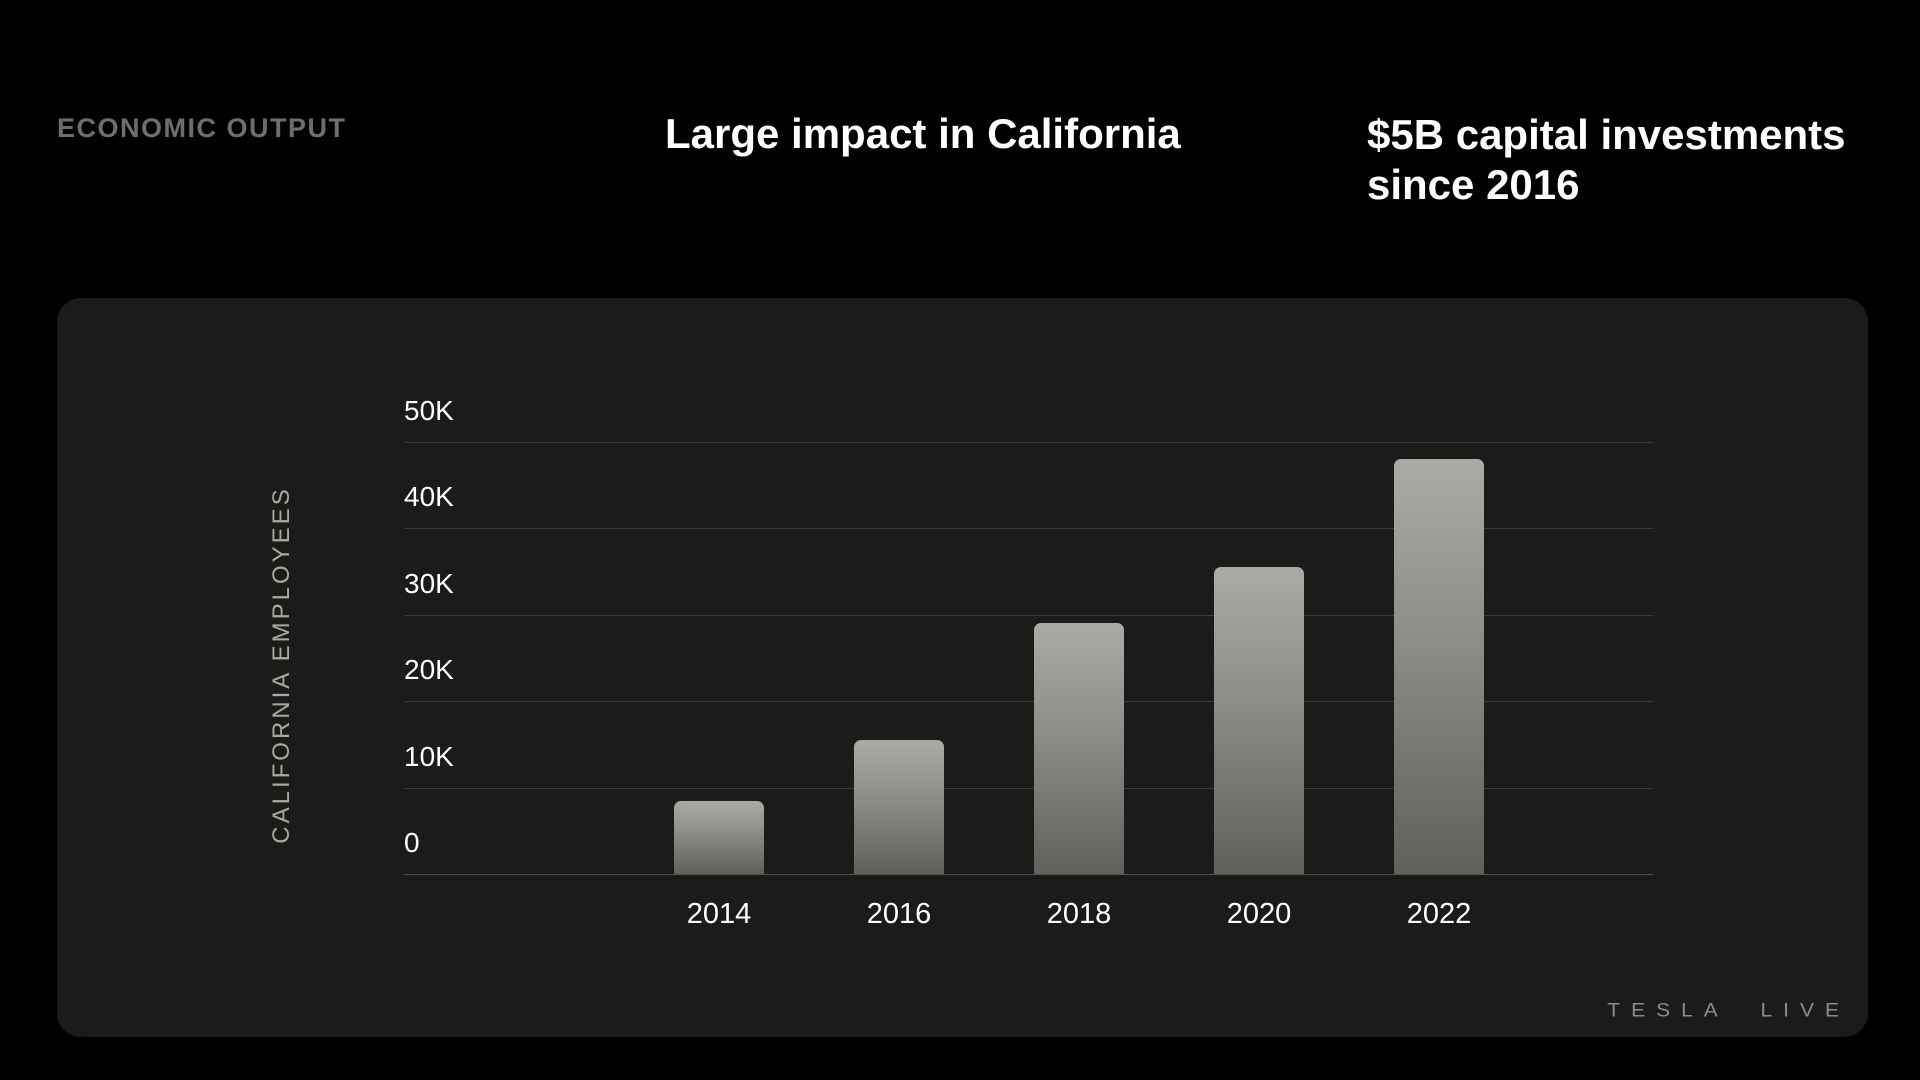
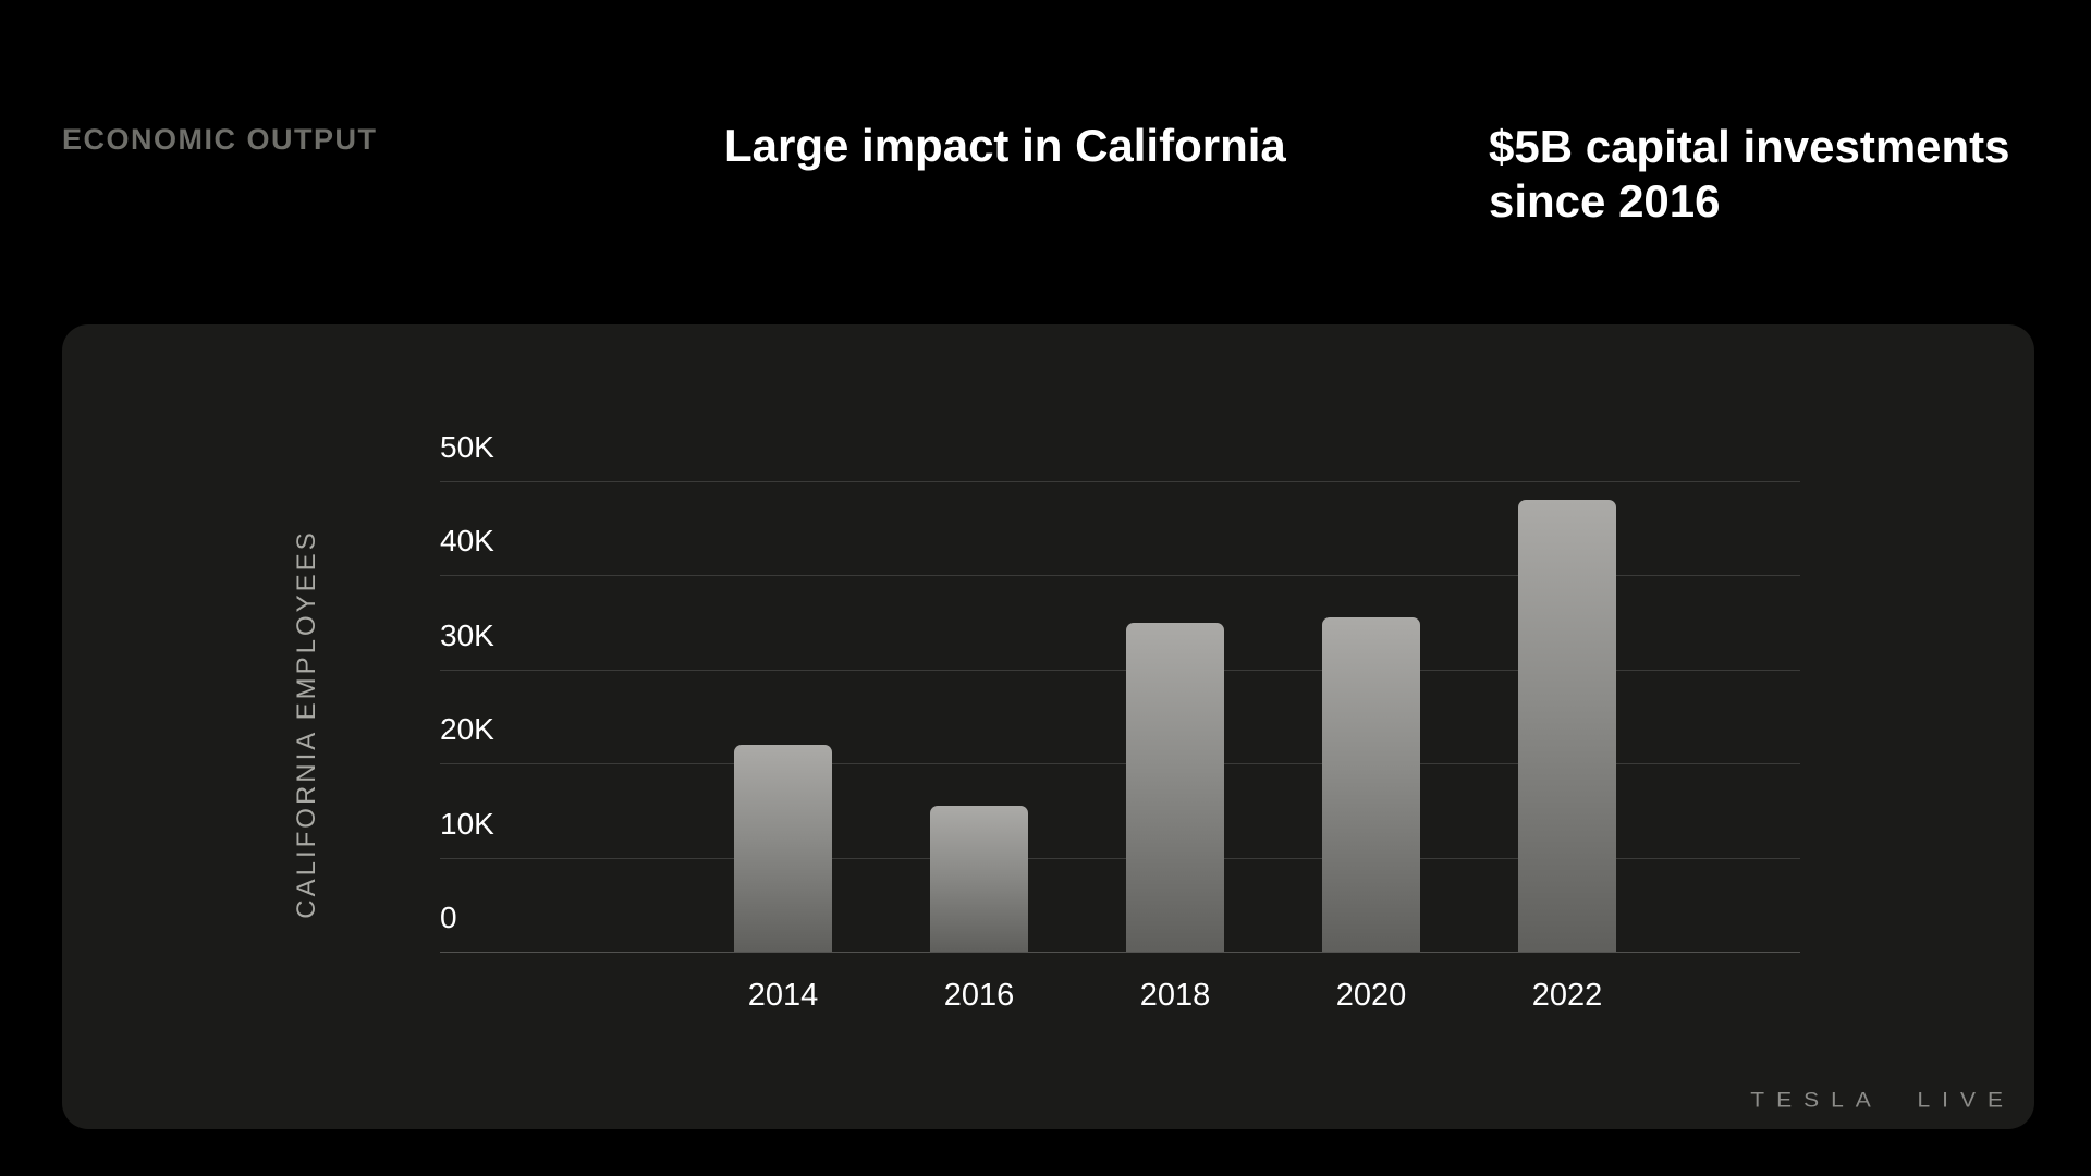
2014: 8K -> 22K
2018: 29K -> 35K
